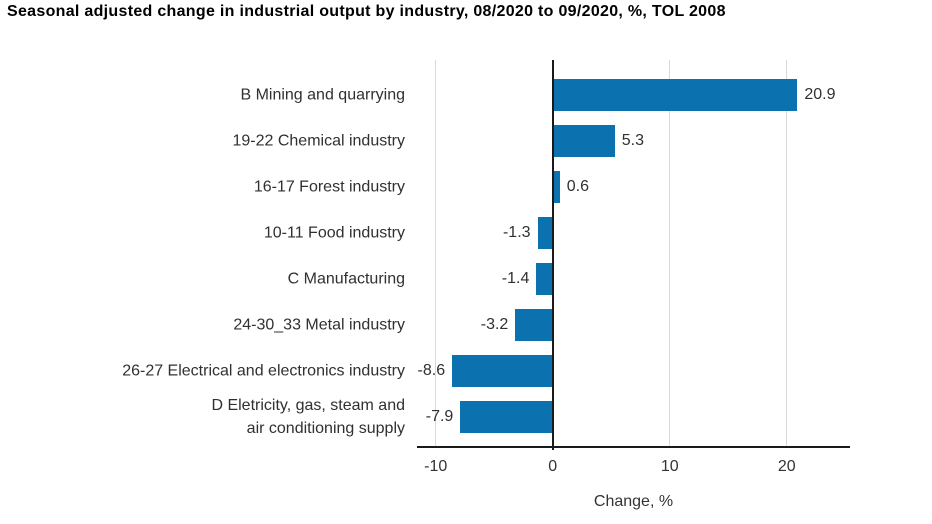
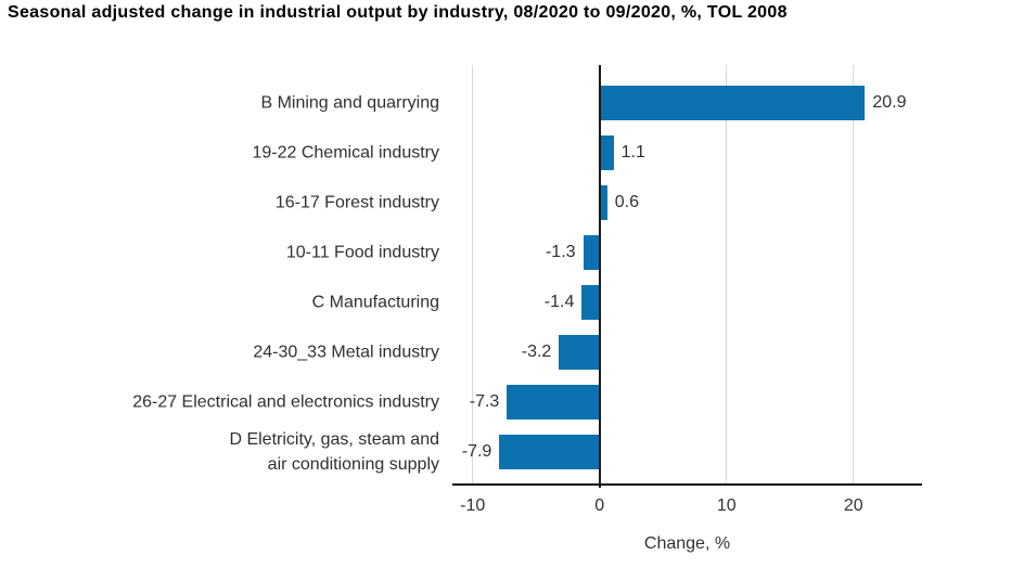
19-22 Chemical industry: 5.3 -> 1.1
26-27 Electrical and electronics industry: -8.6 -> -7.3
